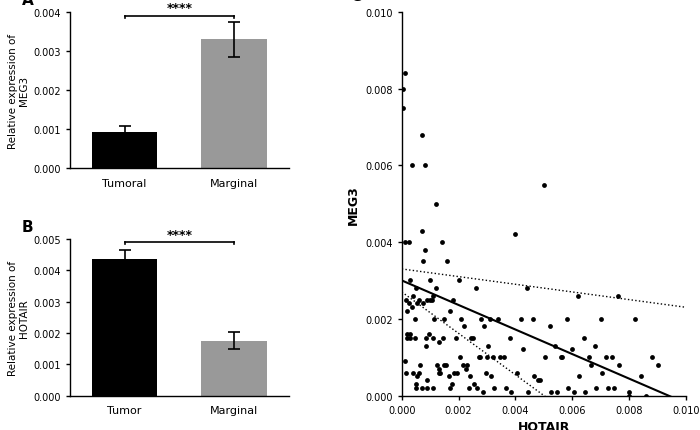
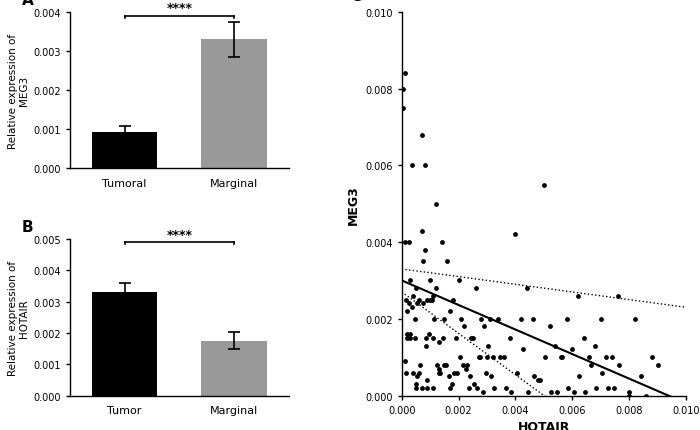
Tumor: 0.00435 -> 0.00330
